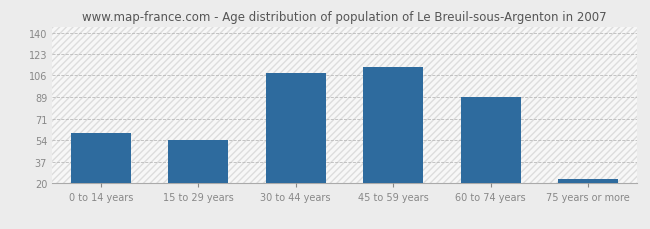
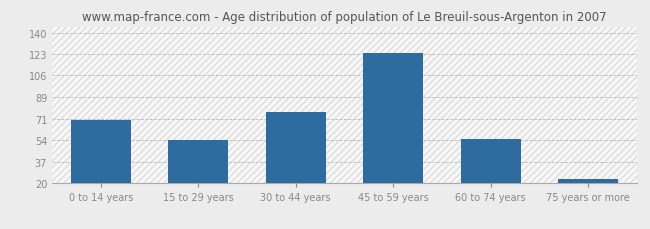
0 to 14 years: 60 -> 70
30 to 44 years: 108 -> 77
45 to 59 years: 113 -> 124
60 to 74 years: 89 -> 55
